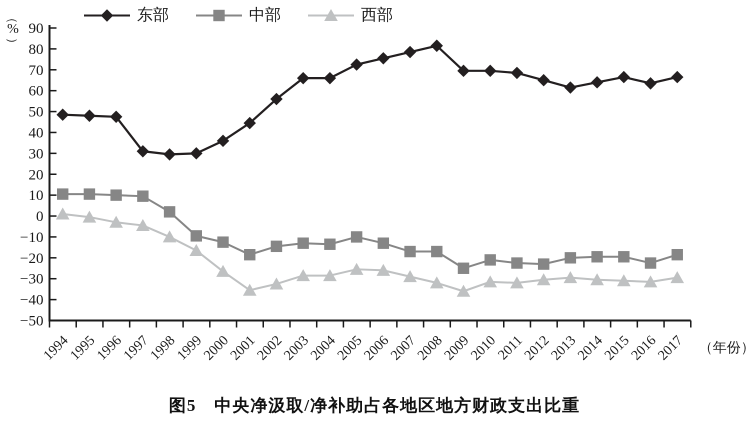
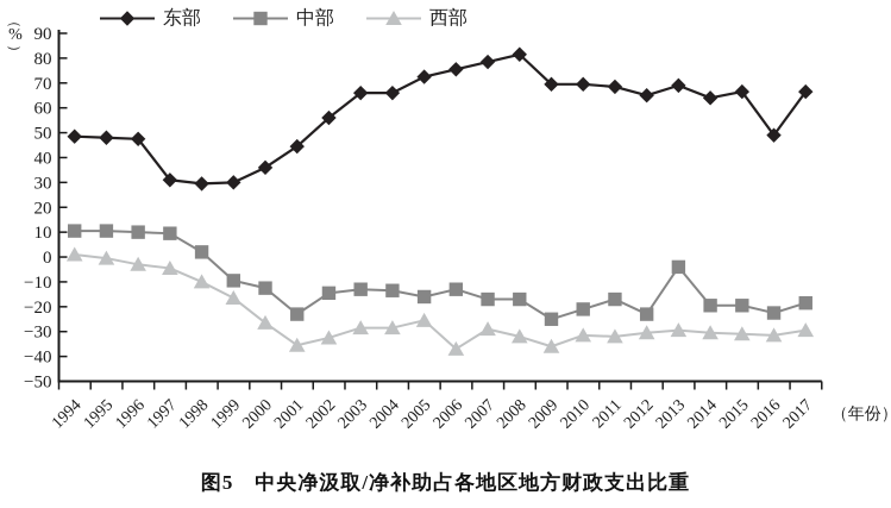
中部/2001: -18 -> -23
中部/2005: -10 -> -16
西部/2006: -26 -> -37
中部/2011: -22 -> -17
东部/2013: 62 -> 69
中部/2013: -20 -> -4
东部/2016: 64 -> 49
